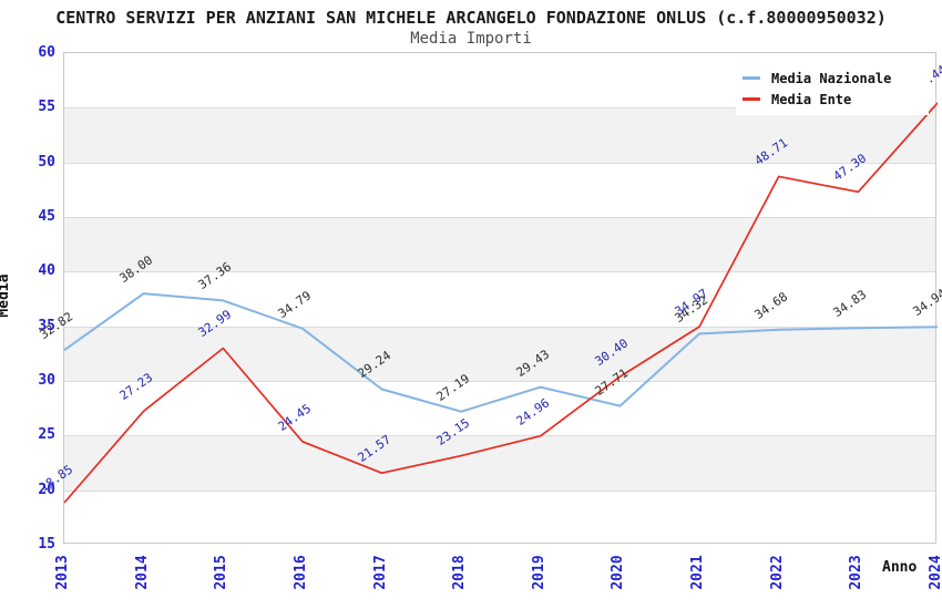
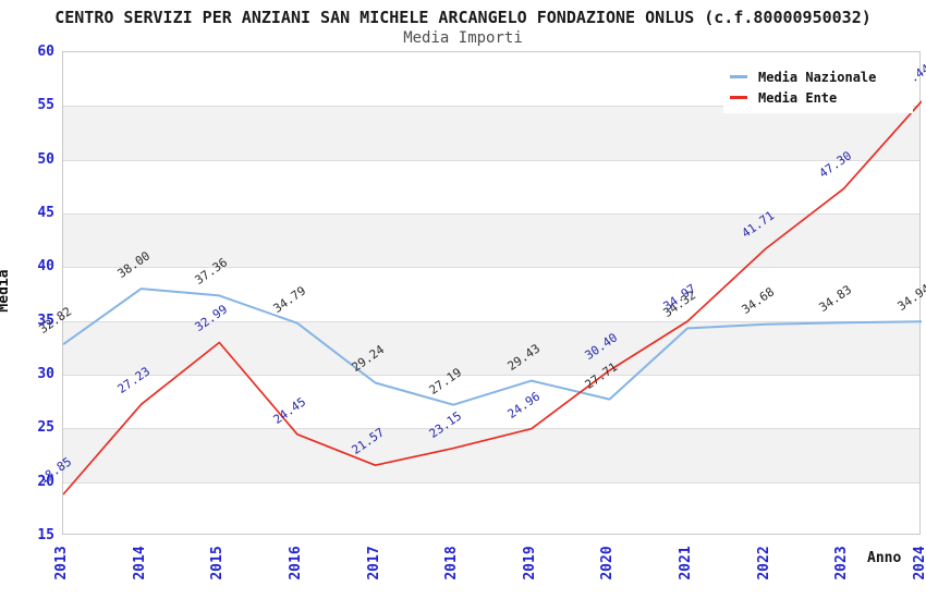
Media Ente/2022: 48.71 -> 41.71
